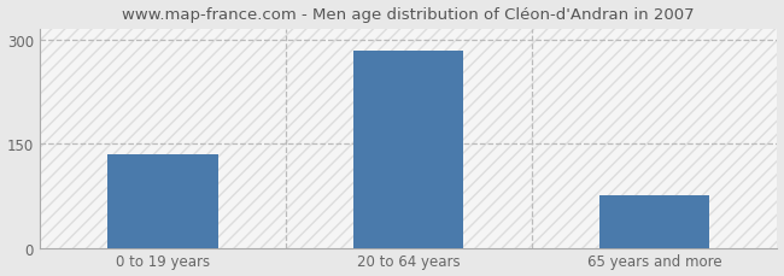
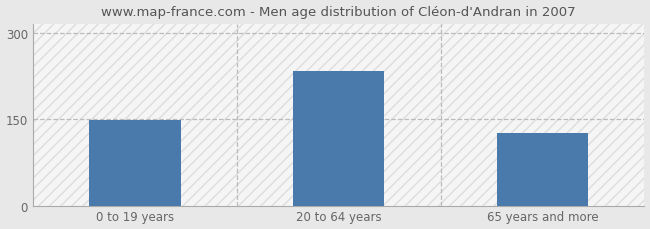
0 to 19 years: 135 -> 148
20 to 64 years: 285 -> 234
65 years and more: 75 -> 126
